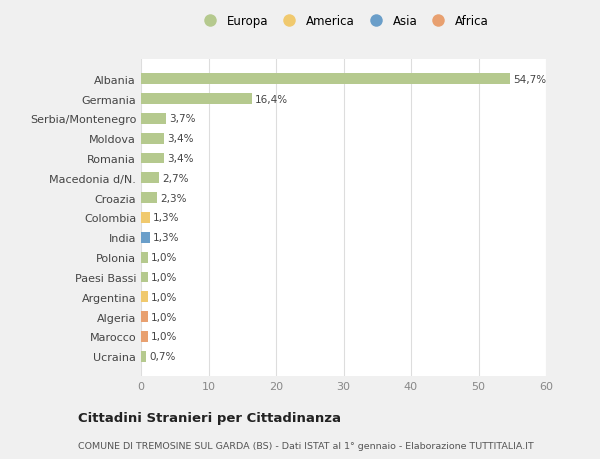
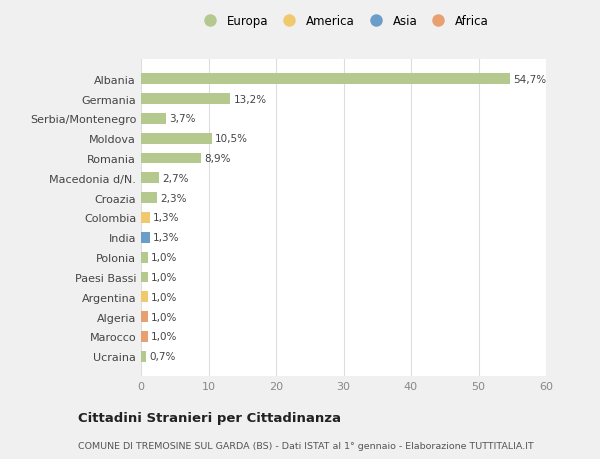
Germania: 16,4% -> 13,2%
Moldova: 3,4% -> 10,5%
Romania: 3,4% -> 8,9%
